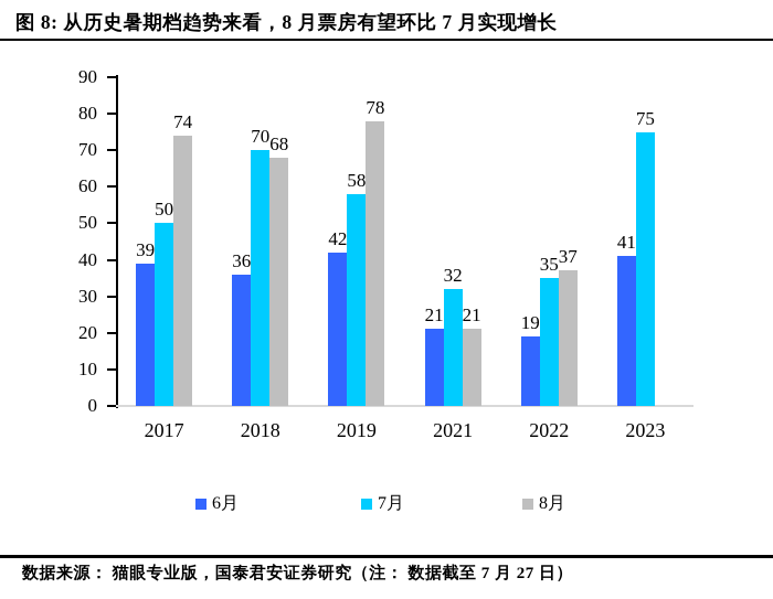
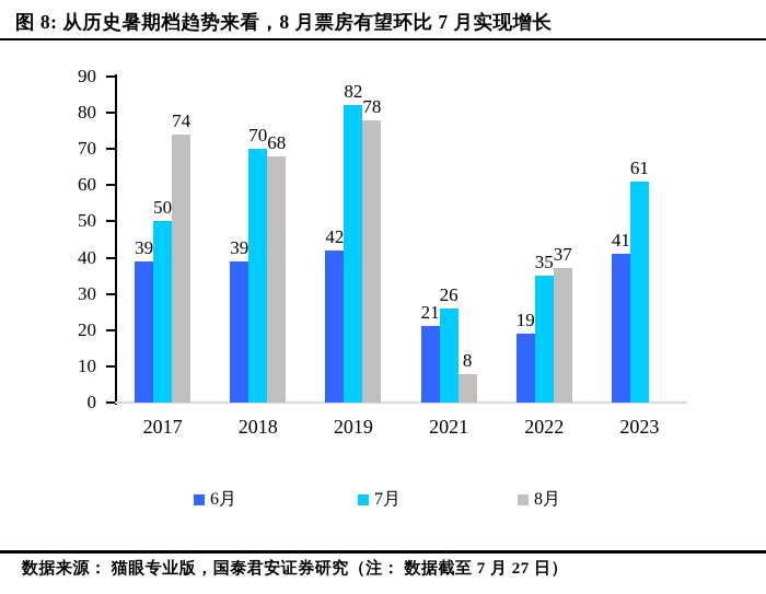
6月/2018: 36 -> 39
7月/2019: 58 -> 82
7月/2021: 32 -> 26
8月/2021: 21 -> 8
7月/2023: 75 -> 61
